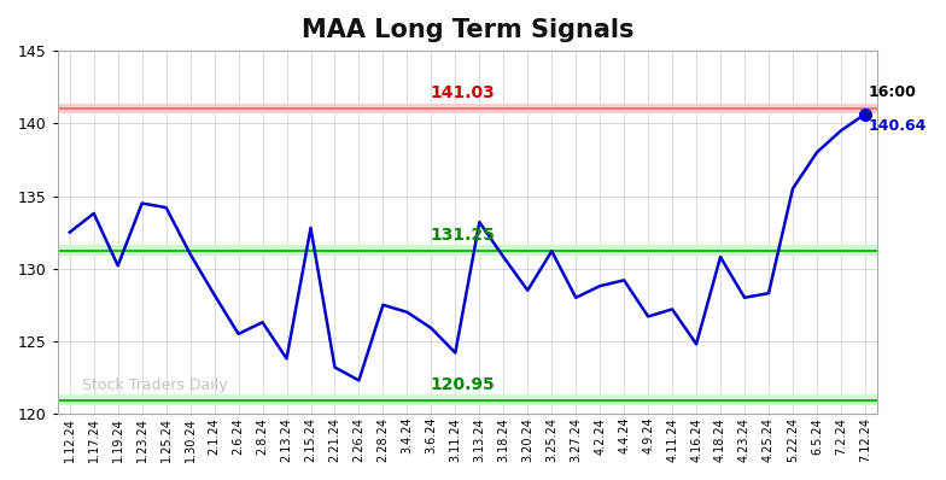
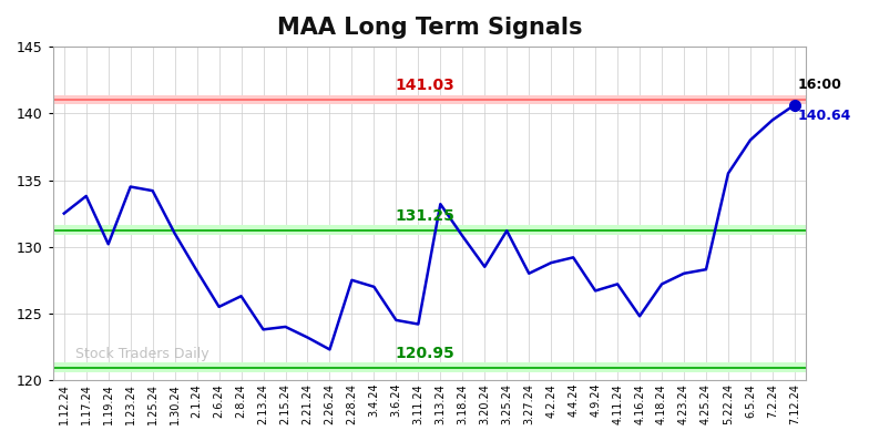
2.15.24: 132.8 -> 124.0
3.6.24: 125.9 -> 124.5
4.18.24: 130.8 -> 127.2
